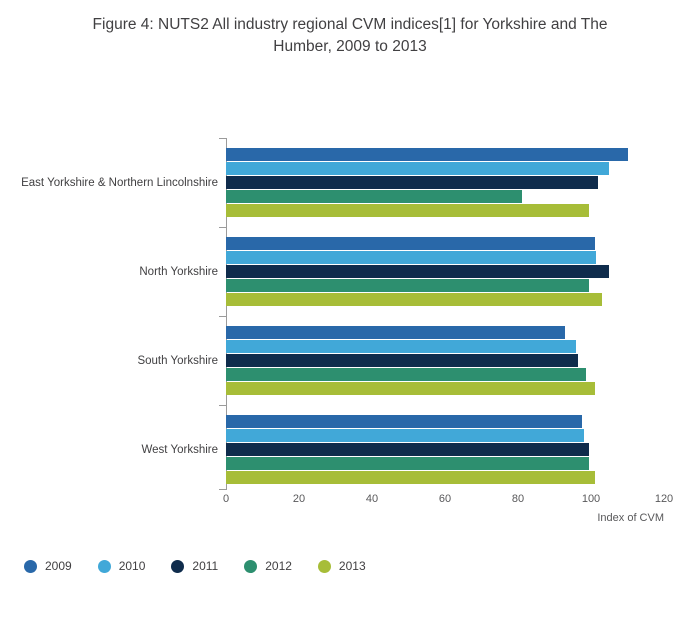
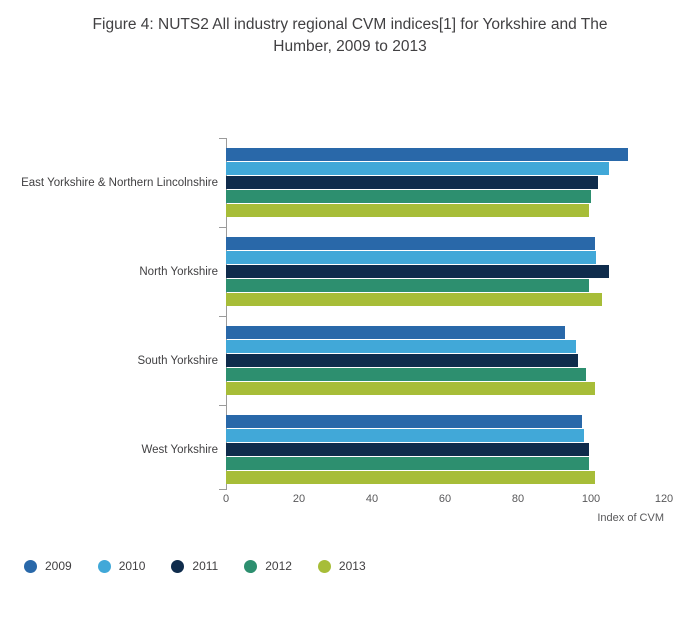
2012/East Yorkshire & Northern Lincolnshire: 81 -> 100
